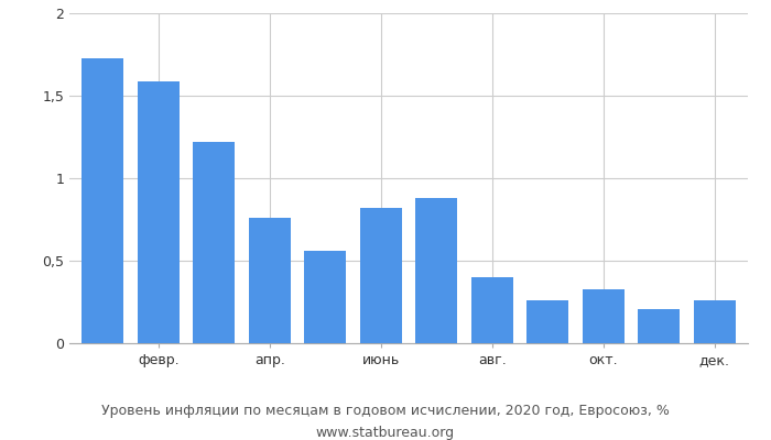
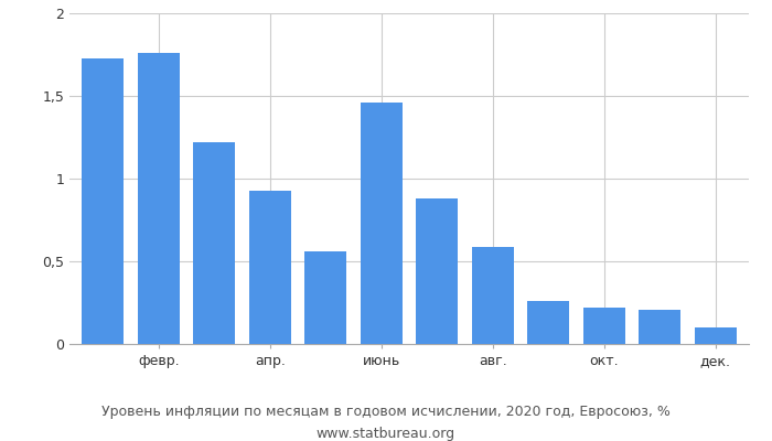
февр.: 1,59 -> 1,76
апр.: 0,76 -> 0,93
июнь: 0,82 -> 1,46
авг.: 0,40 -> 0,59
окт.: 0,33 -> 0,22
дек.: 0,26 -> 0,10
